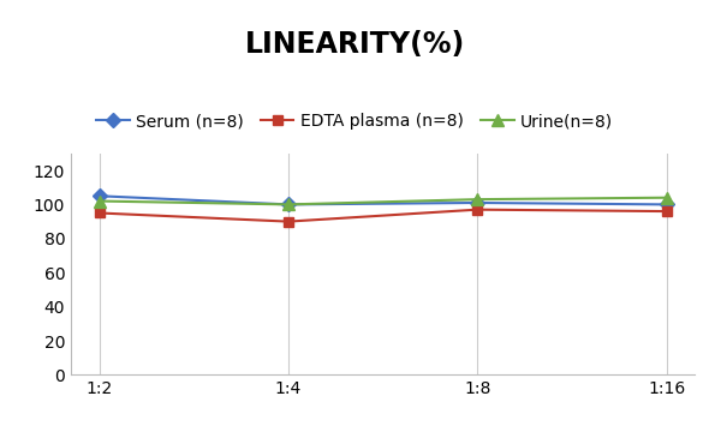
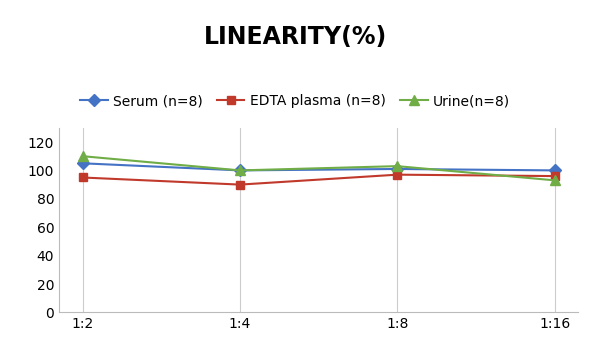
Urine(n=8)/1:2: 102 -> 110
Urine(n=8)/1:16: 104 -> 93
